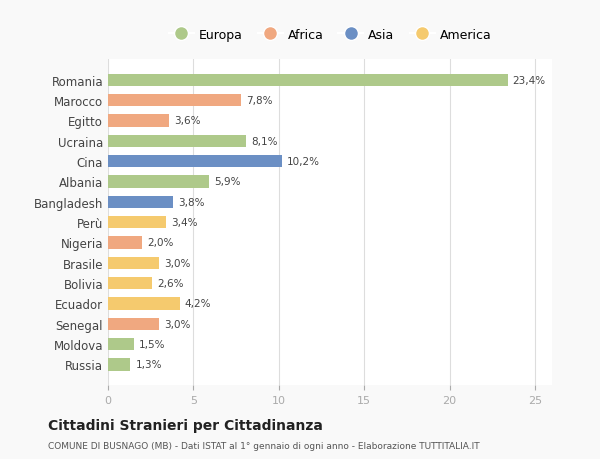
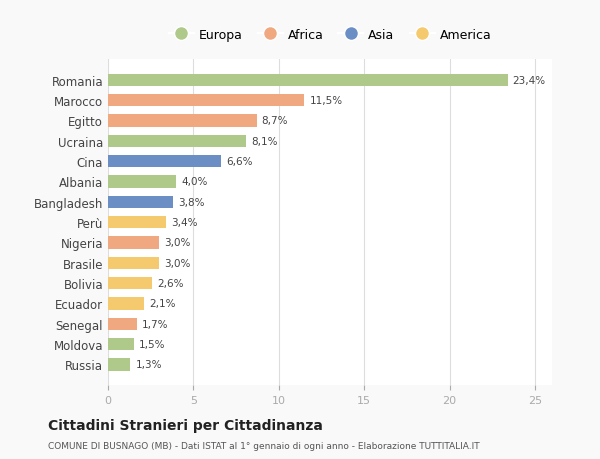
Marocco: 7,8% -> 11,5%
Egitto: 3,6% -> 8,7%
Cina: 10,2% -> 6,6%
Albania: 5,9% -> 4,0%
Nigeria: 2,0% -> 3,0%
Ecuador: 4,2% -> 2,1%
Senegal: 3,0% -> 1,7%
